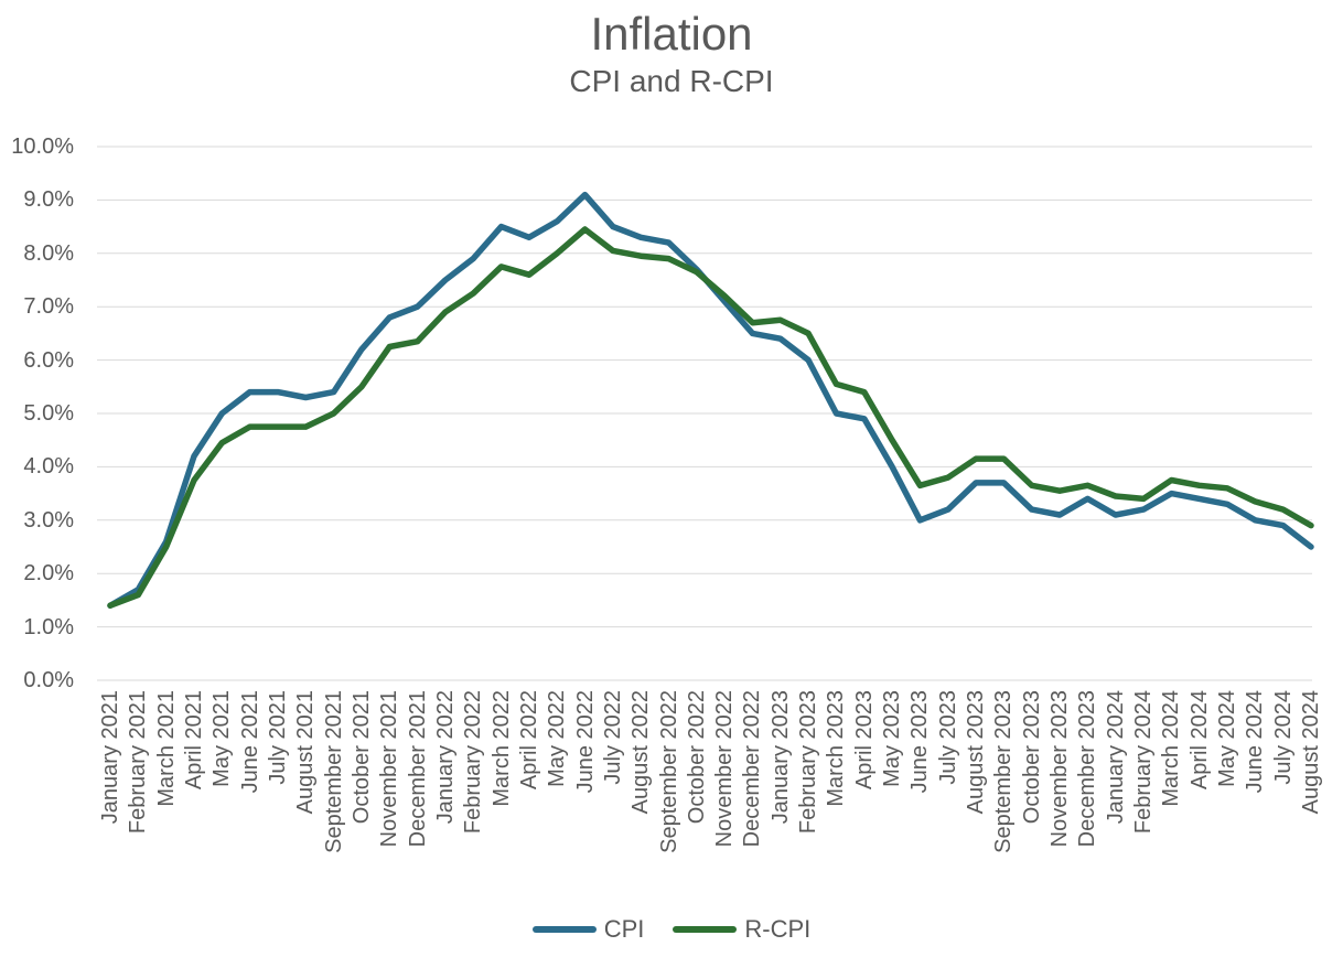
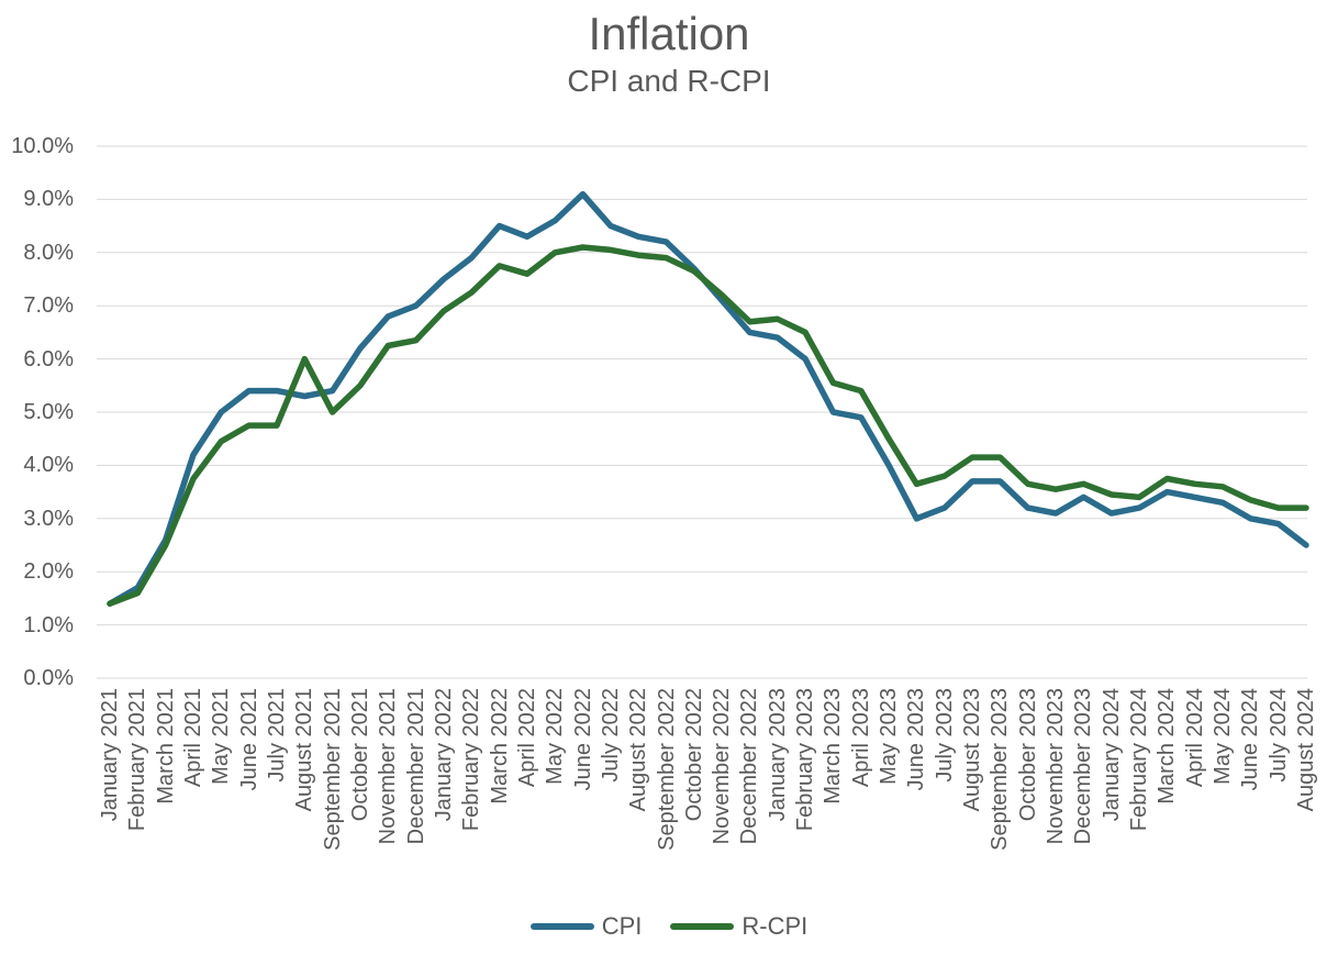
R-CPI/August 2021: 4.8% -> 6.0%
R-CPI/June 2022: 8.4% -> 8.1%
R-CPI/August 2024: 2.9% -> 3.2%
